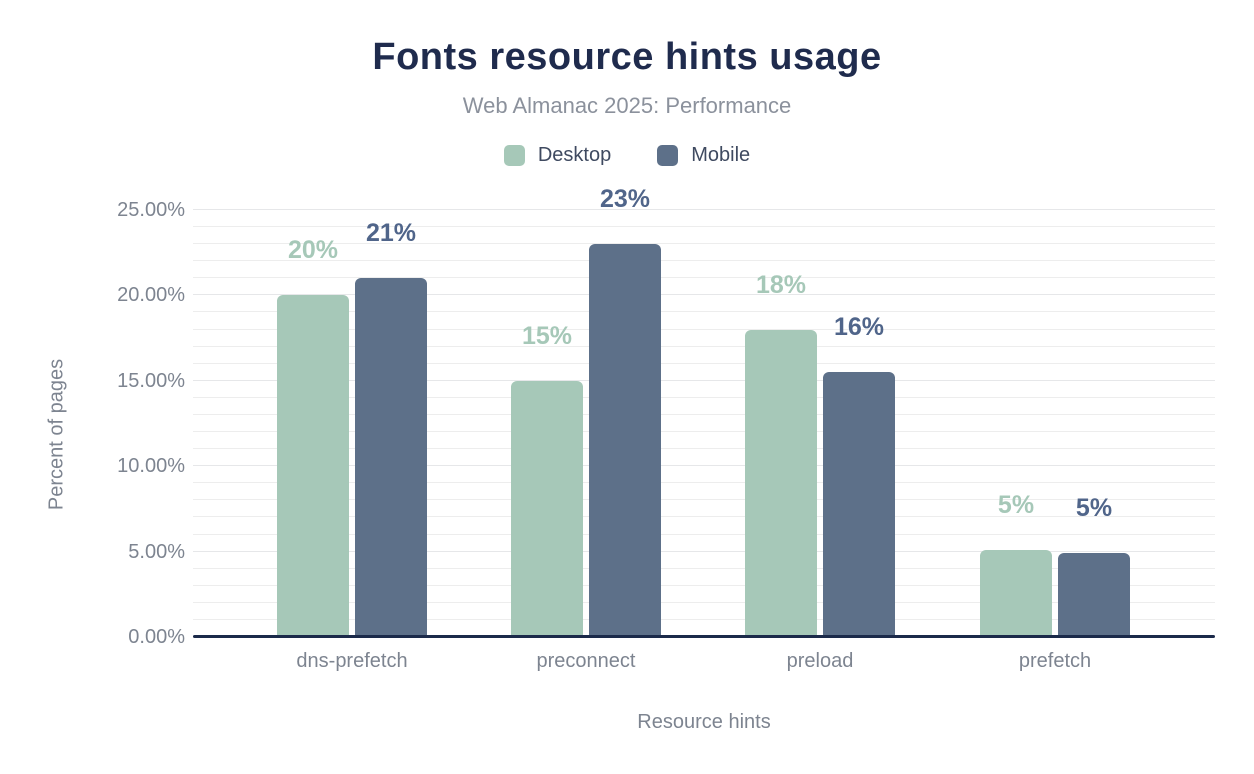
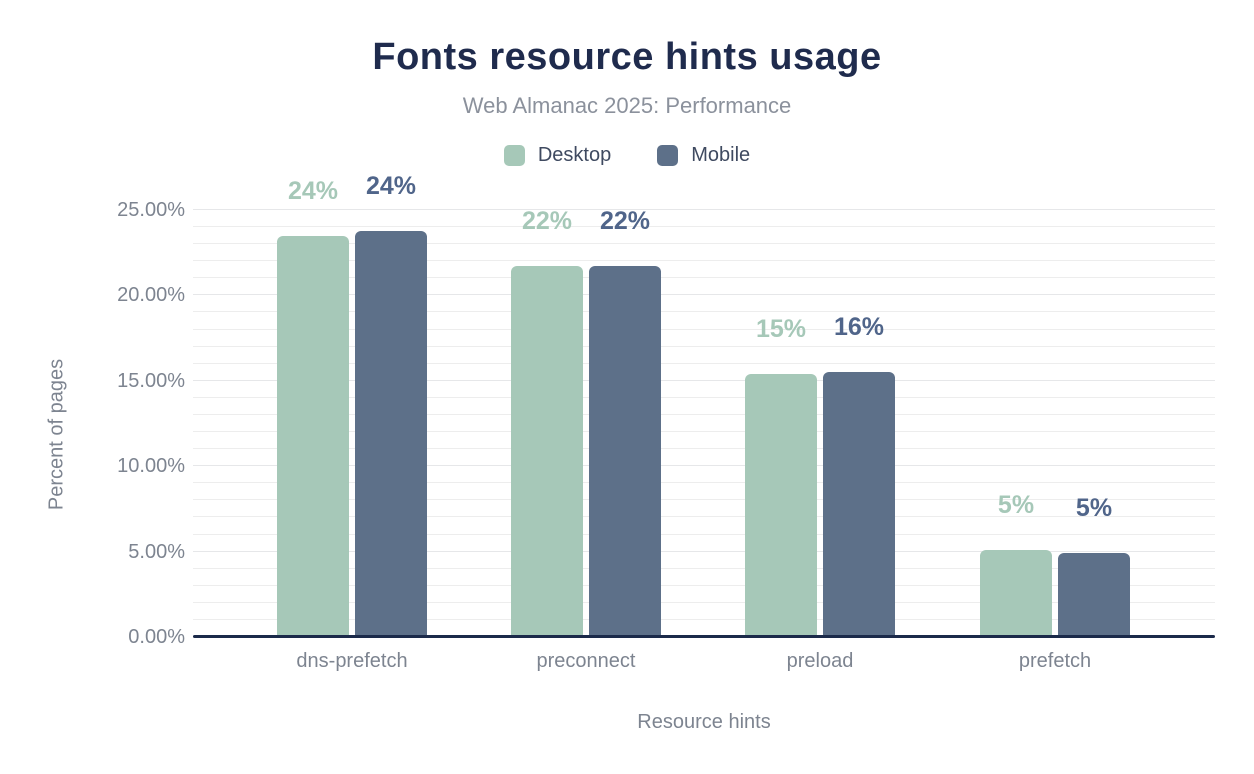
Desktop/dns-prefetch: 20% -> 24%
Mobile/dns-prefetch: 21% -> 24%
Desktop/preconnect: 15% -> 22%
Mobile/preconnect: 23% -> 22%
Desktop/preload: 18% -> 15%
